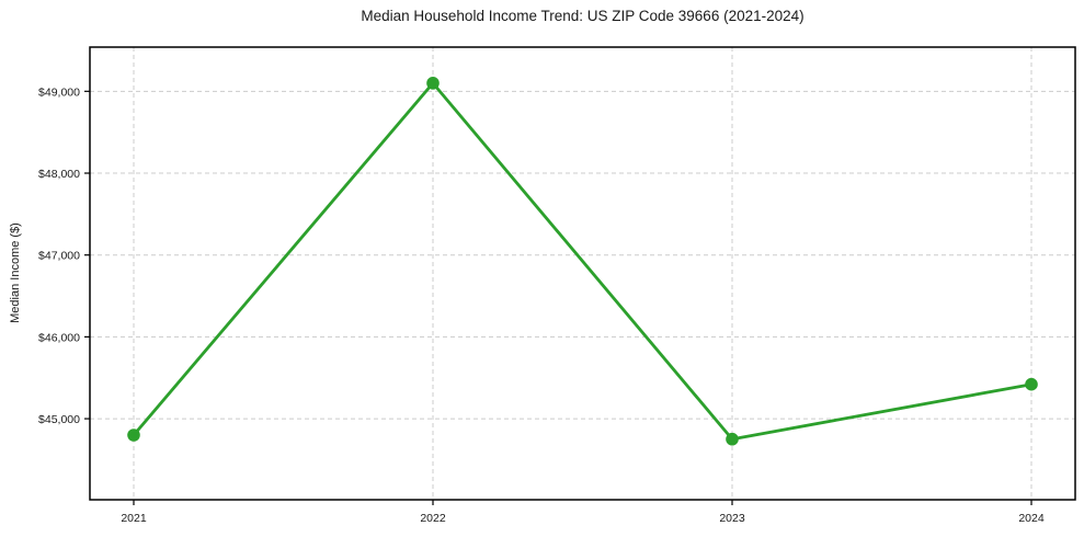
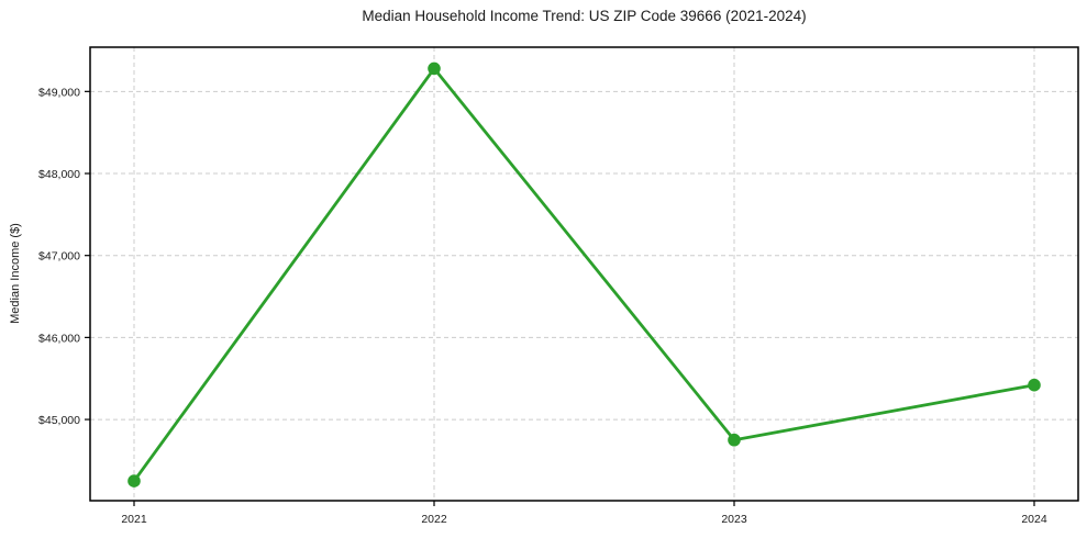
2021: $44800 -> $44200
2022: $49100 -> $49300
